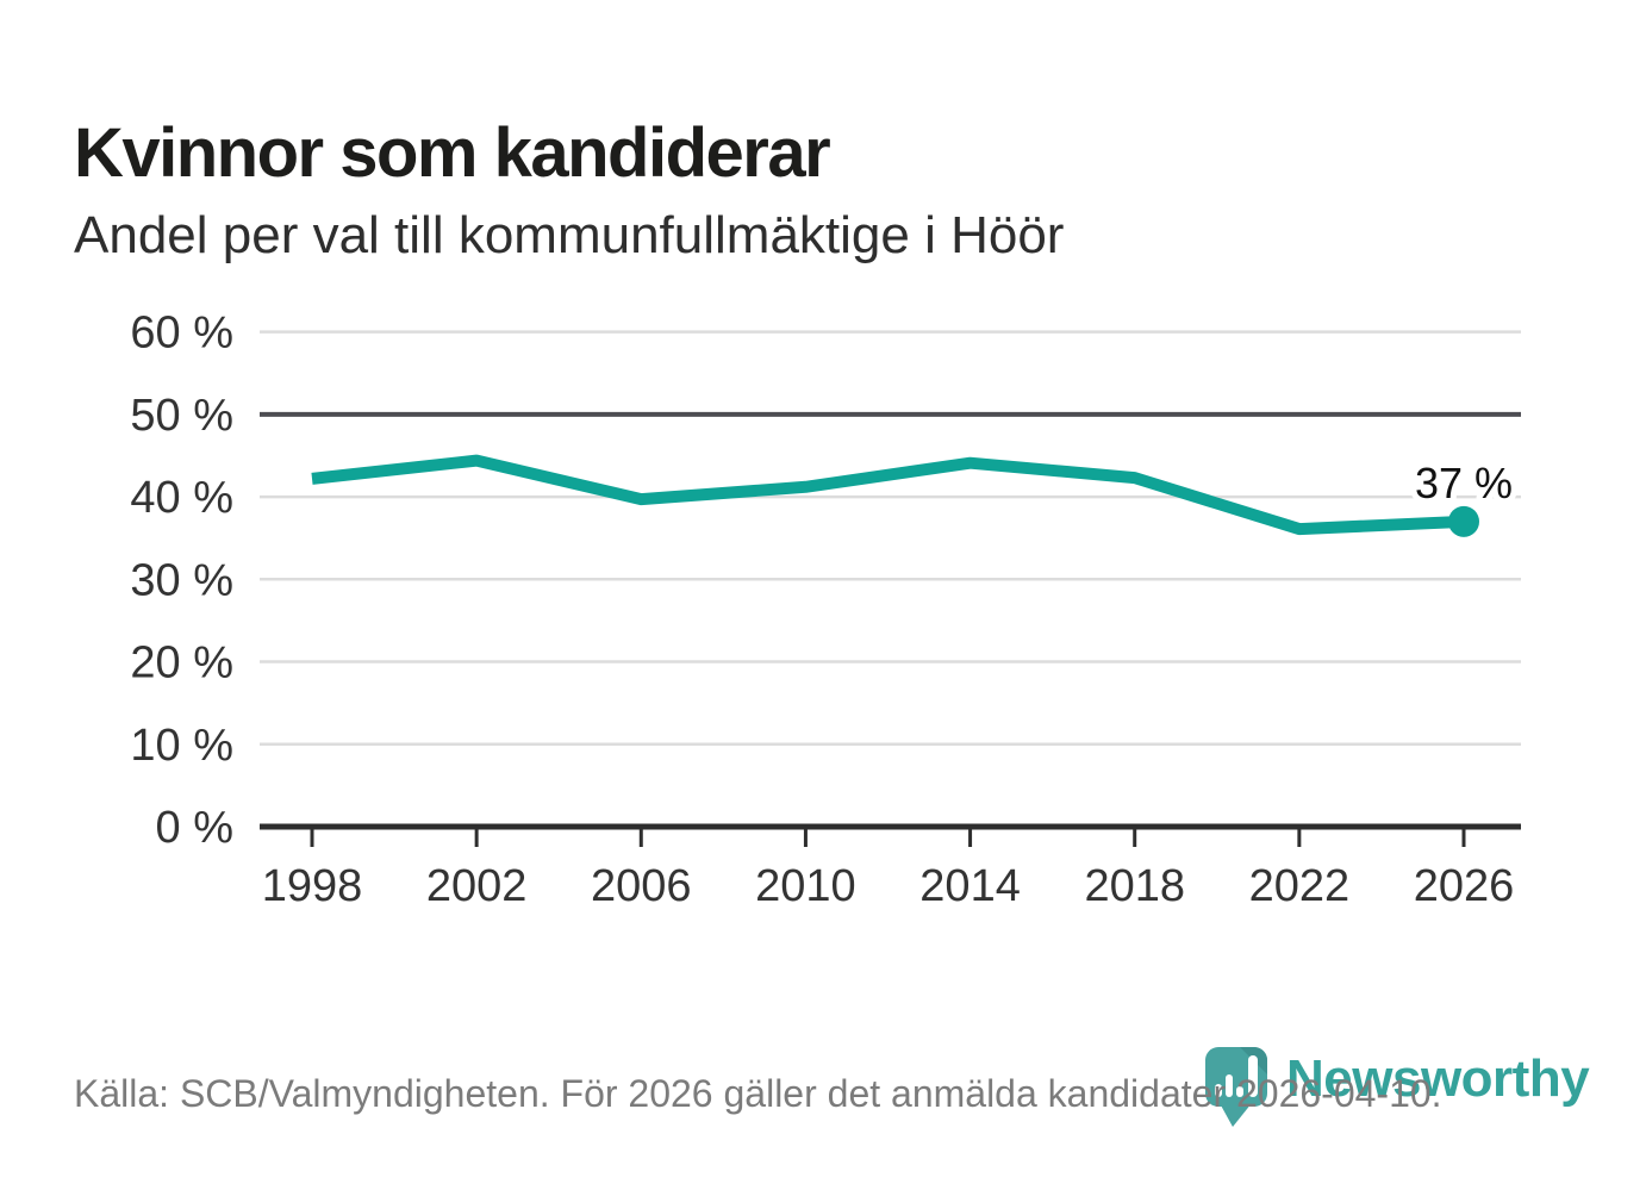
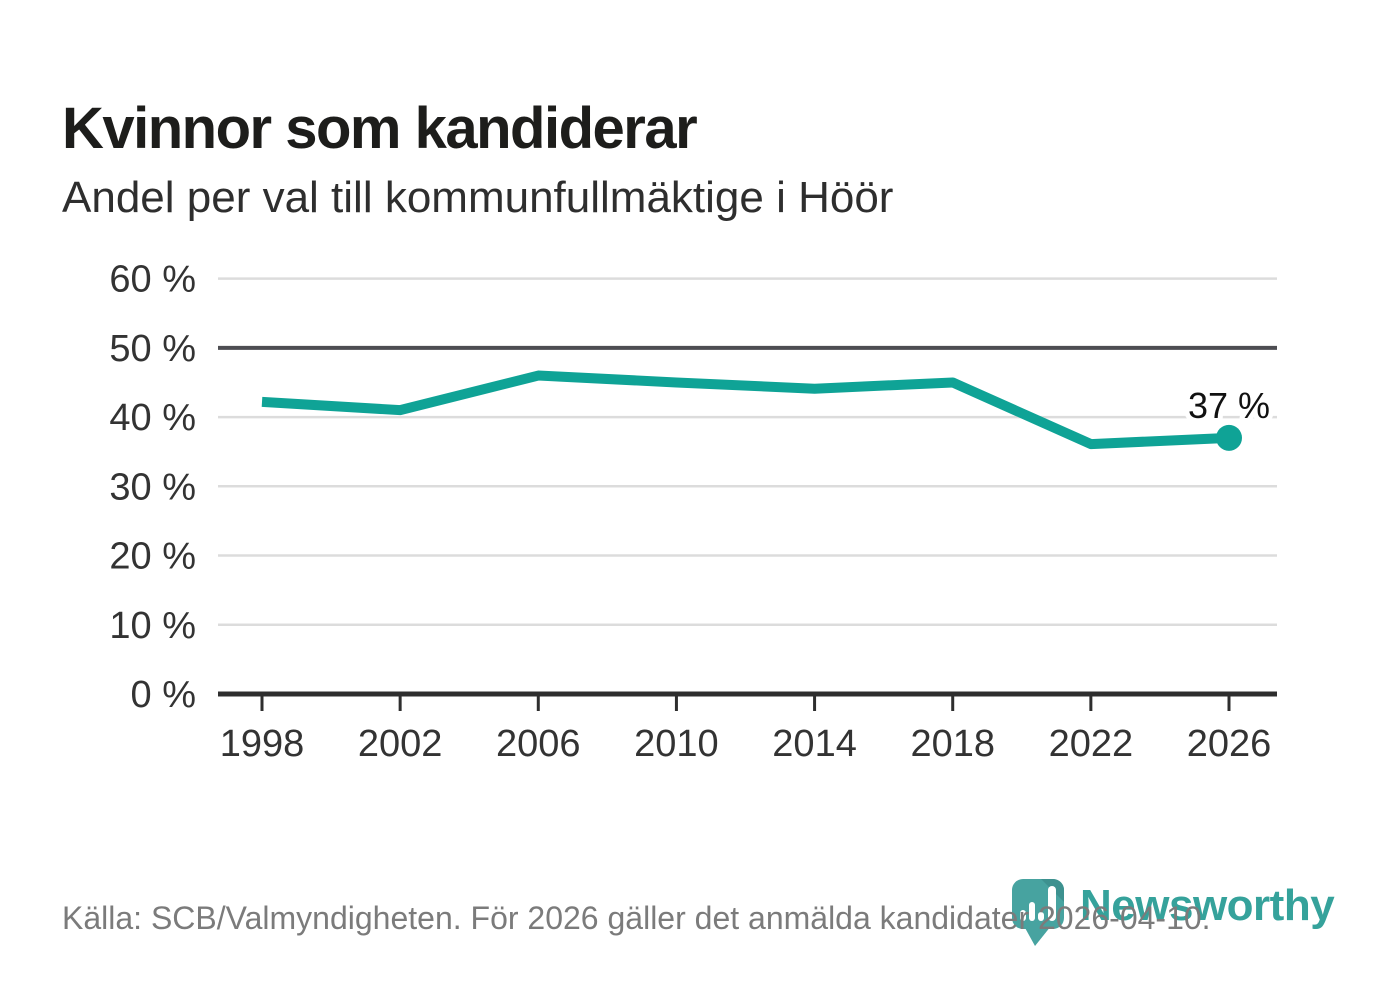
2002: 44% -> 41%
2006: 40% -> 46%
2010: 41% -> 45%
2018: 42% -> 45%
